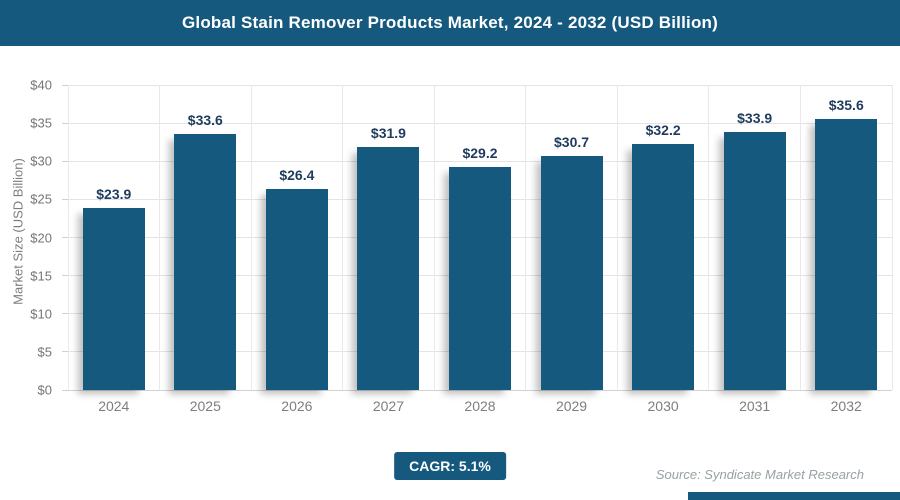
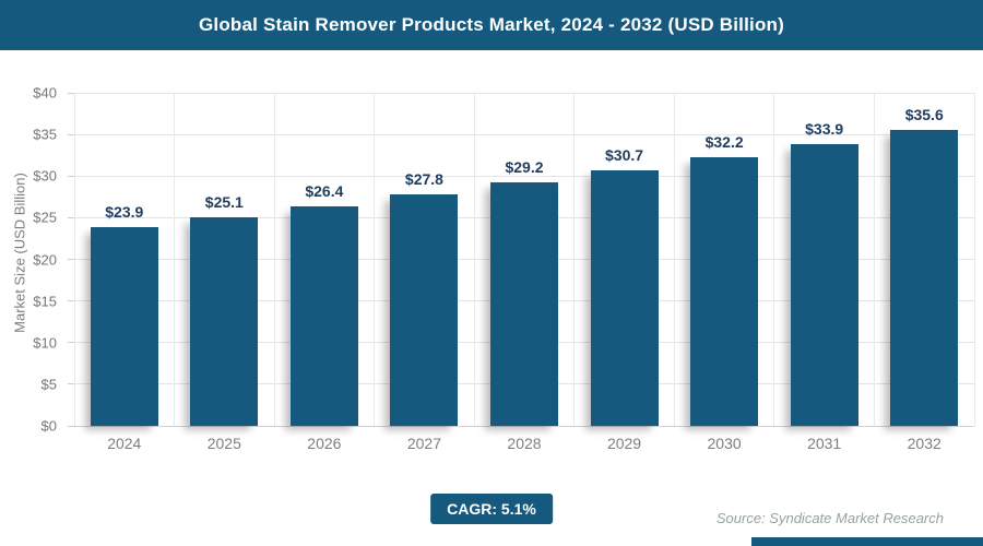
2025: $33.6 -> $25.1
2027: $31.9 -> $27.8
